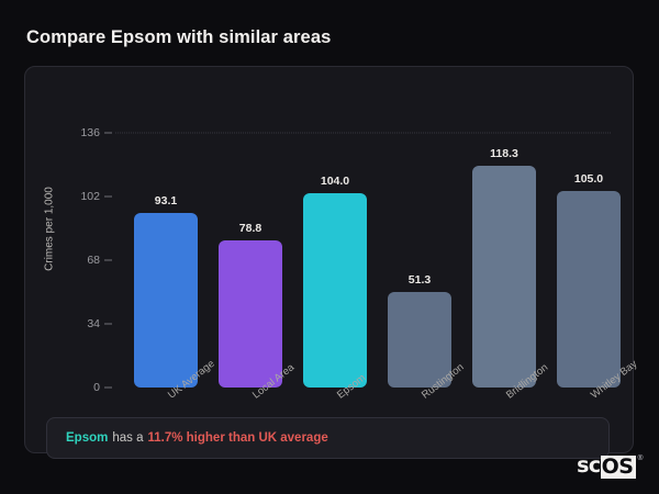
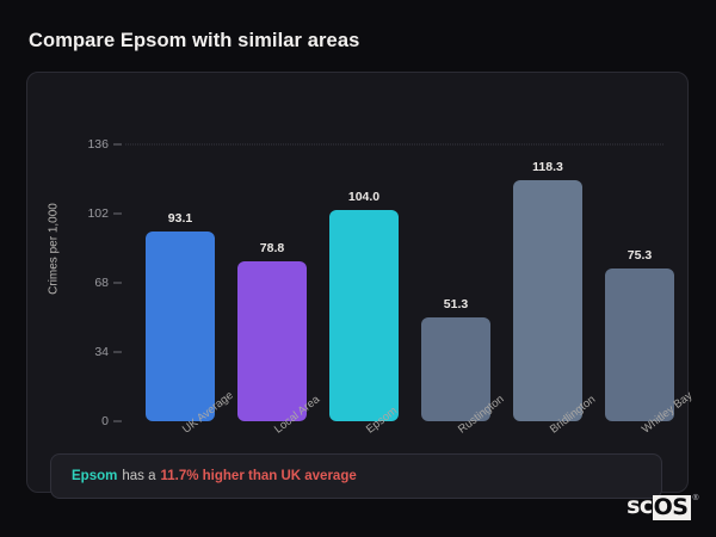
Whitley Bay: 105.0 -> 75.3
